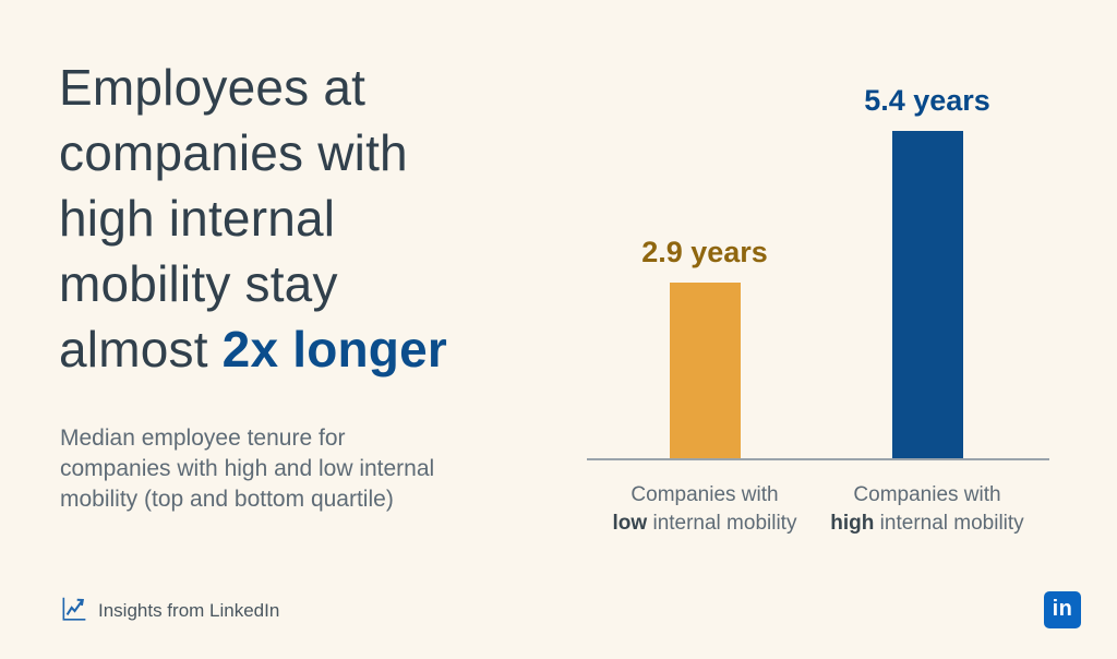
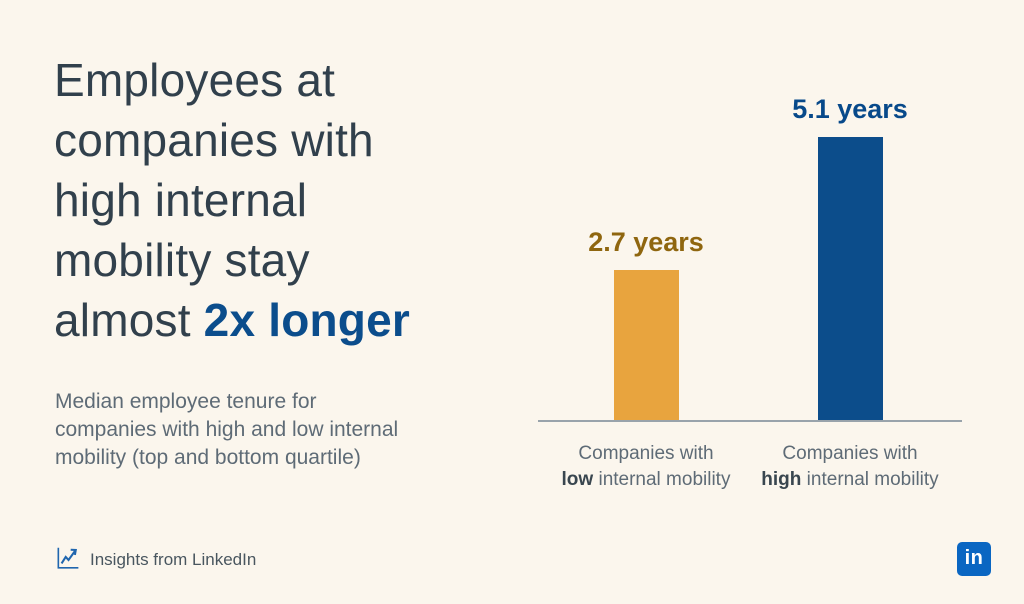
Companies with low internal mobility: 2.9 -> 2.7
Companies with high internal mobility: 5.4 -> 5.1
